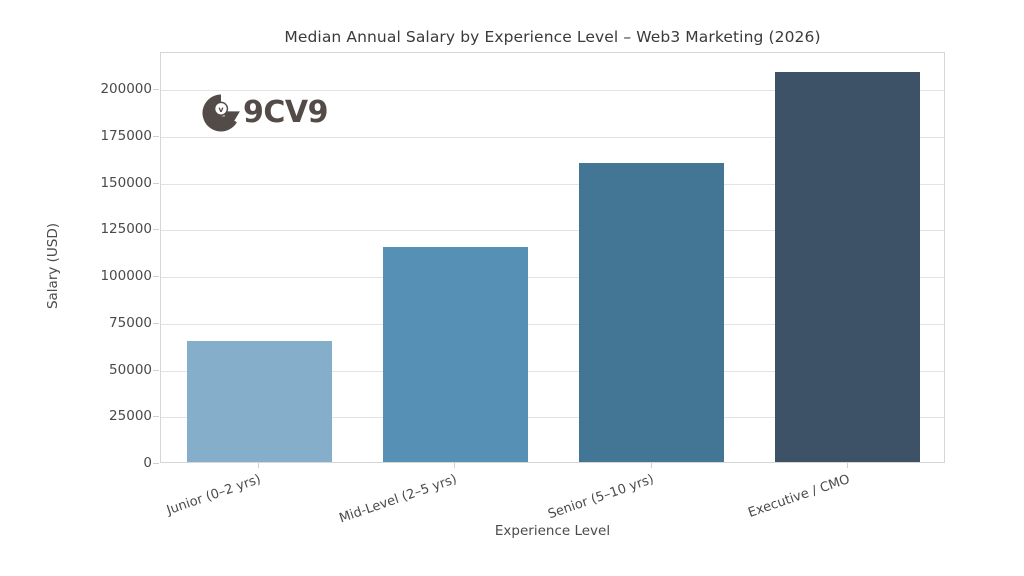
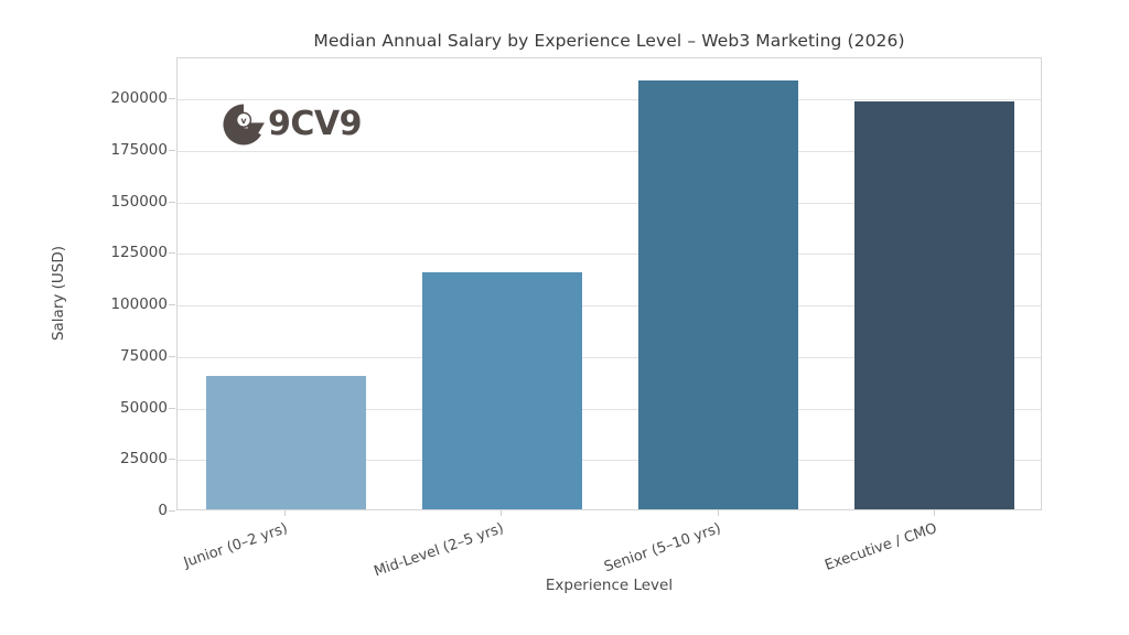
Senior (5–10 yrs): 160000 -> 208000
Executive / CMO: 209000 -> 198000
